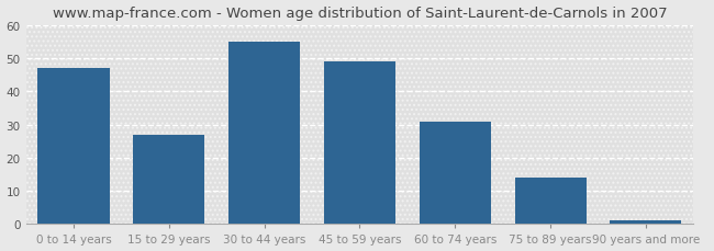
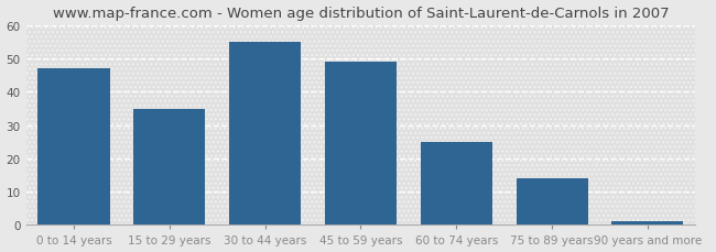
15 to 29 years: 27 -> 35
60 to 74 years: 31 -> 25
